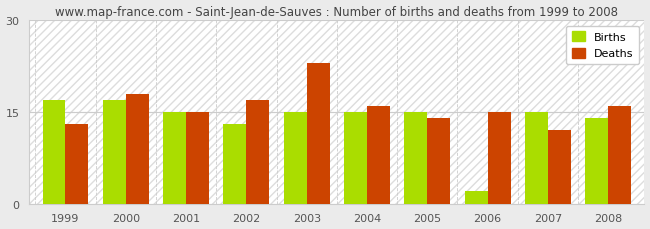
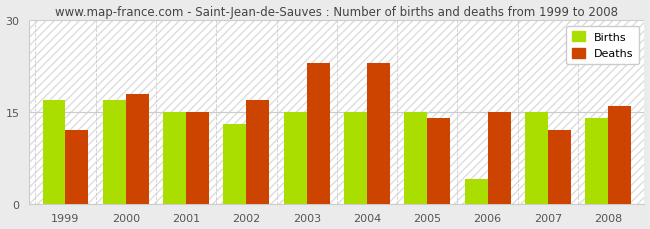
Deaths/1999: 13 -> 12
Deaths/2004: 16 -> 23
Births/2006: 2 -> 4
